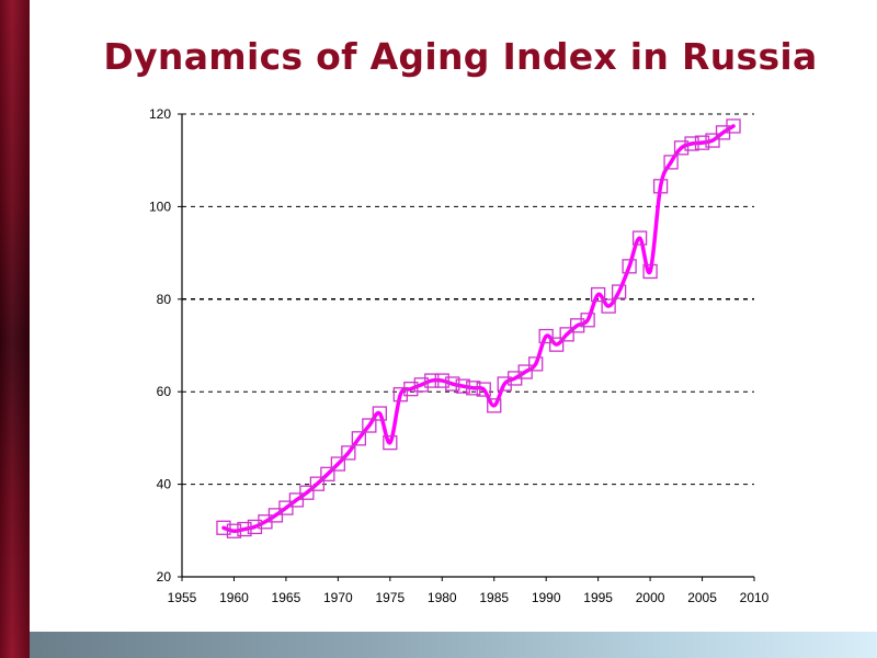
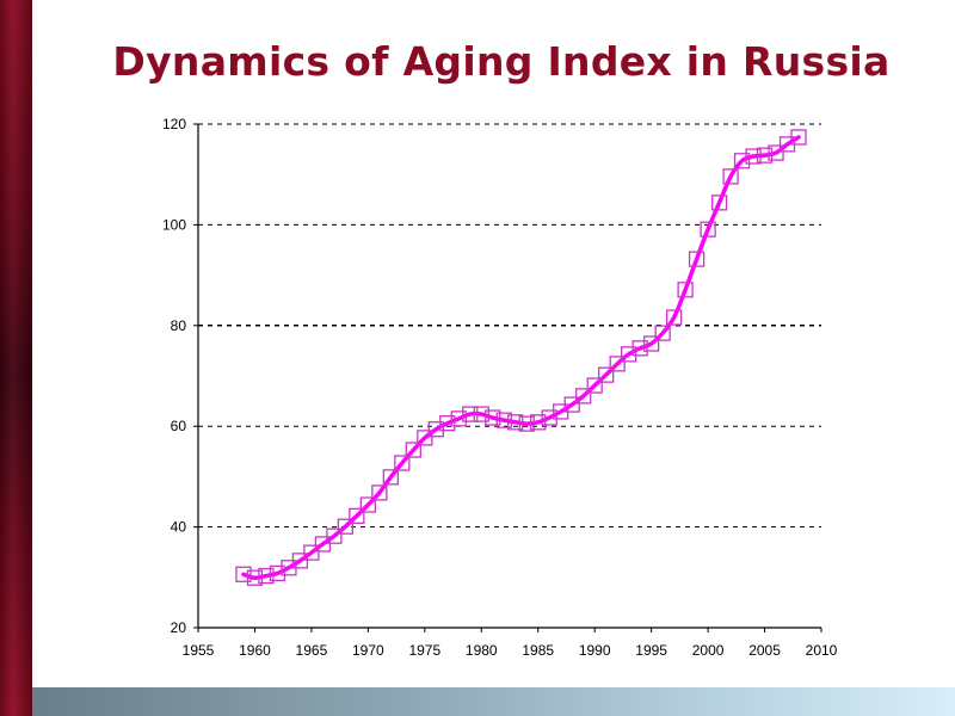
1975: 49 -> 58
1985: 57 -> 61
1990: 72 -> 68
1995: 81 -> 76
2000: 86 -> 99
